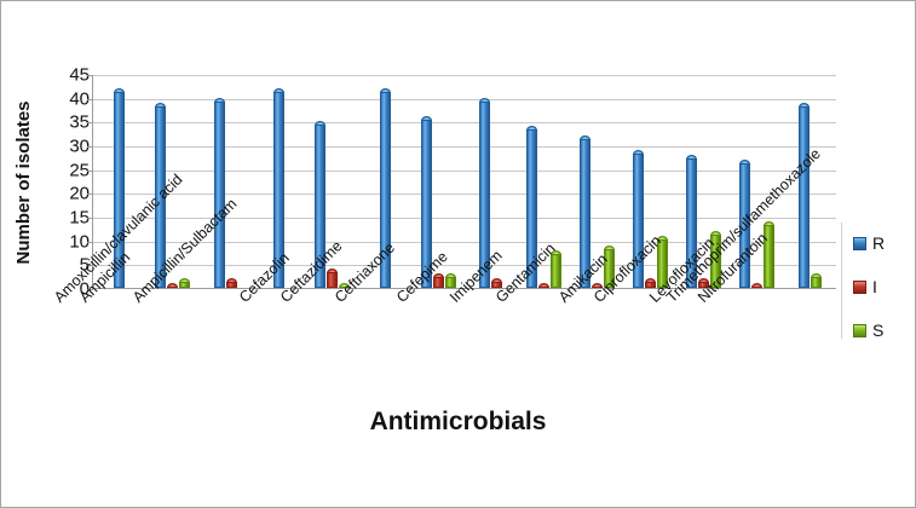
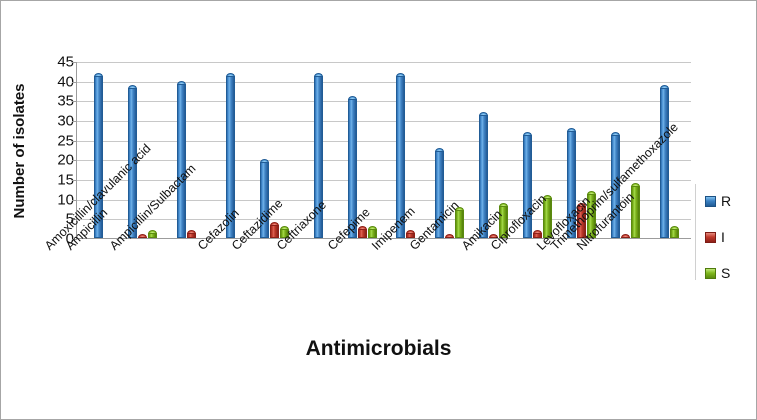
R/Ceftazidime: 35 -> 20
S/Ceftazidime: 1 -> 3
R/Imipenem: 40 -> 42
R/Gentamicin: 34 -> 23
R/Ciprofloxacin: 29 -> 27
I/Levofloxacin: 2 -> 9
